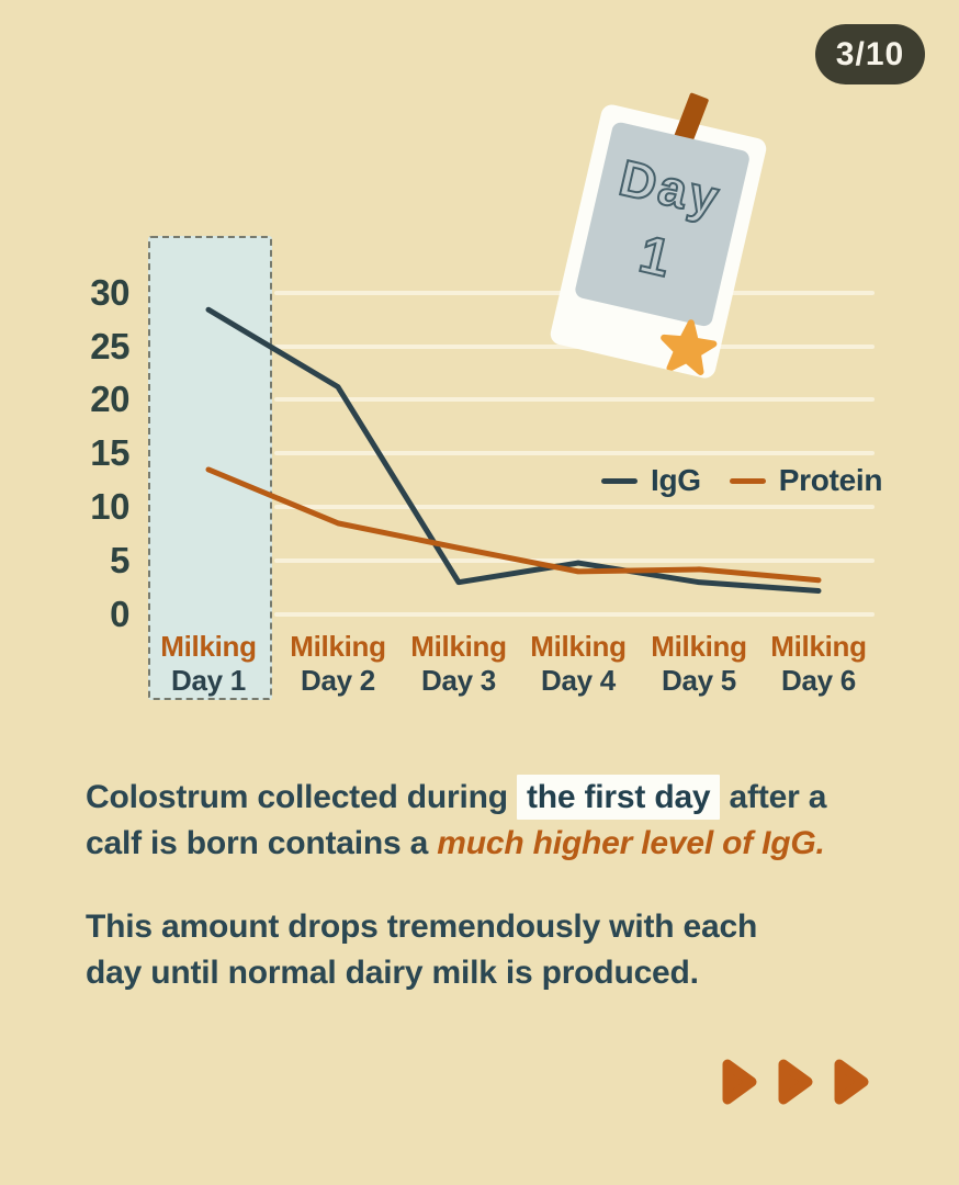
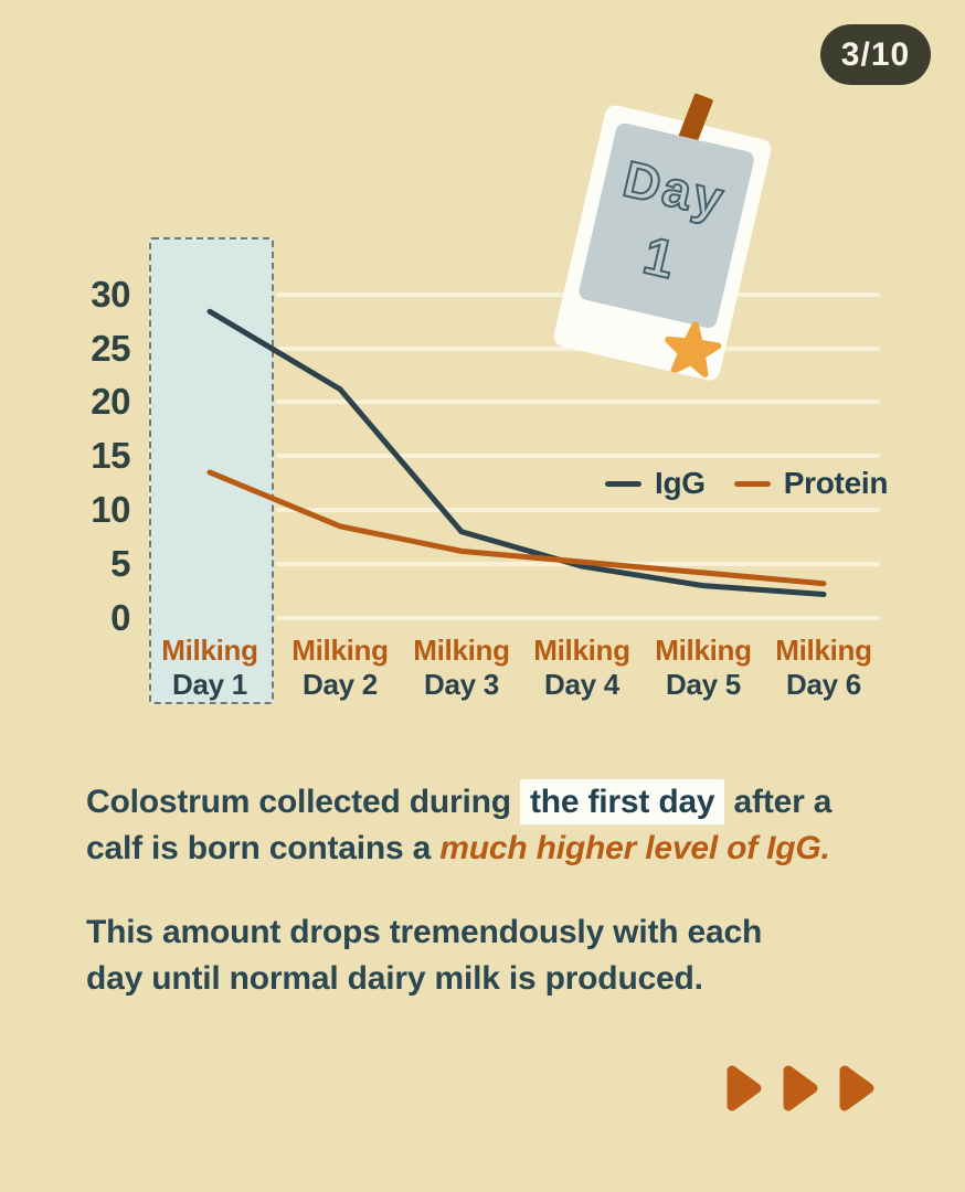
IgG/Day 3: 3 -> 8
Protein/Day 4: 4 -> 5
